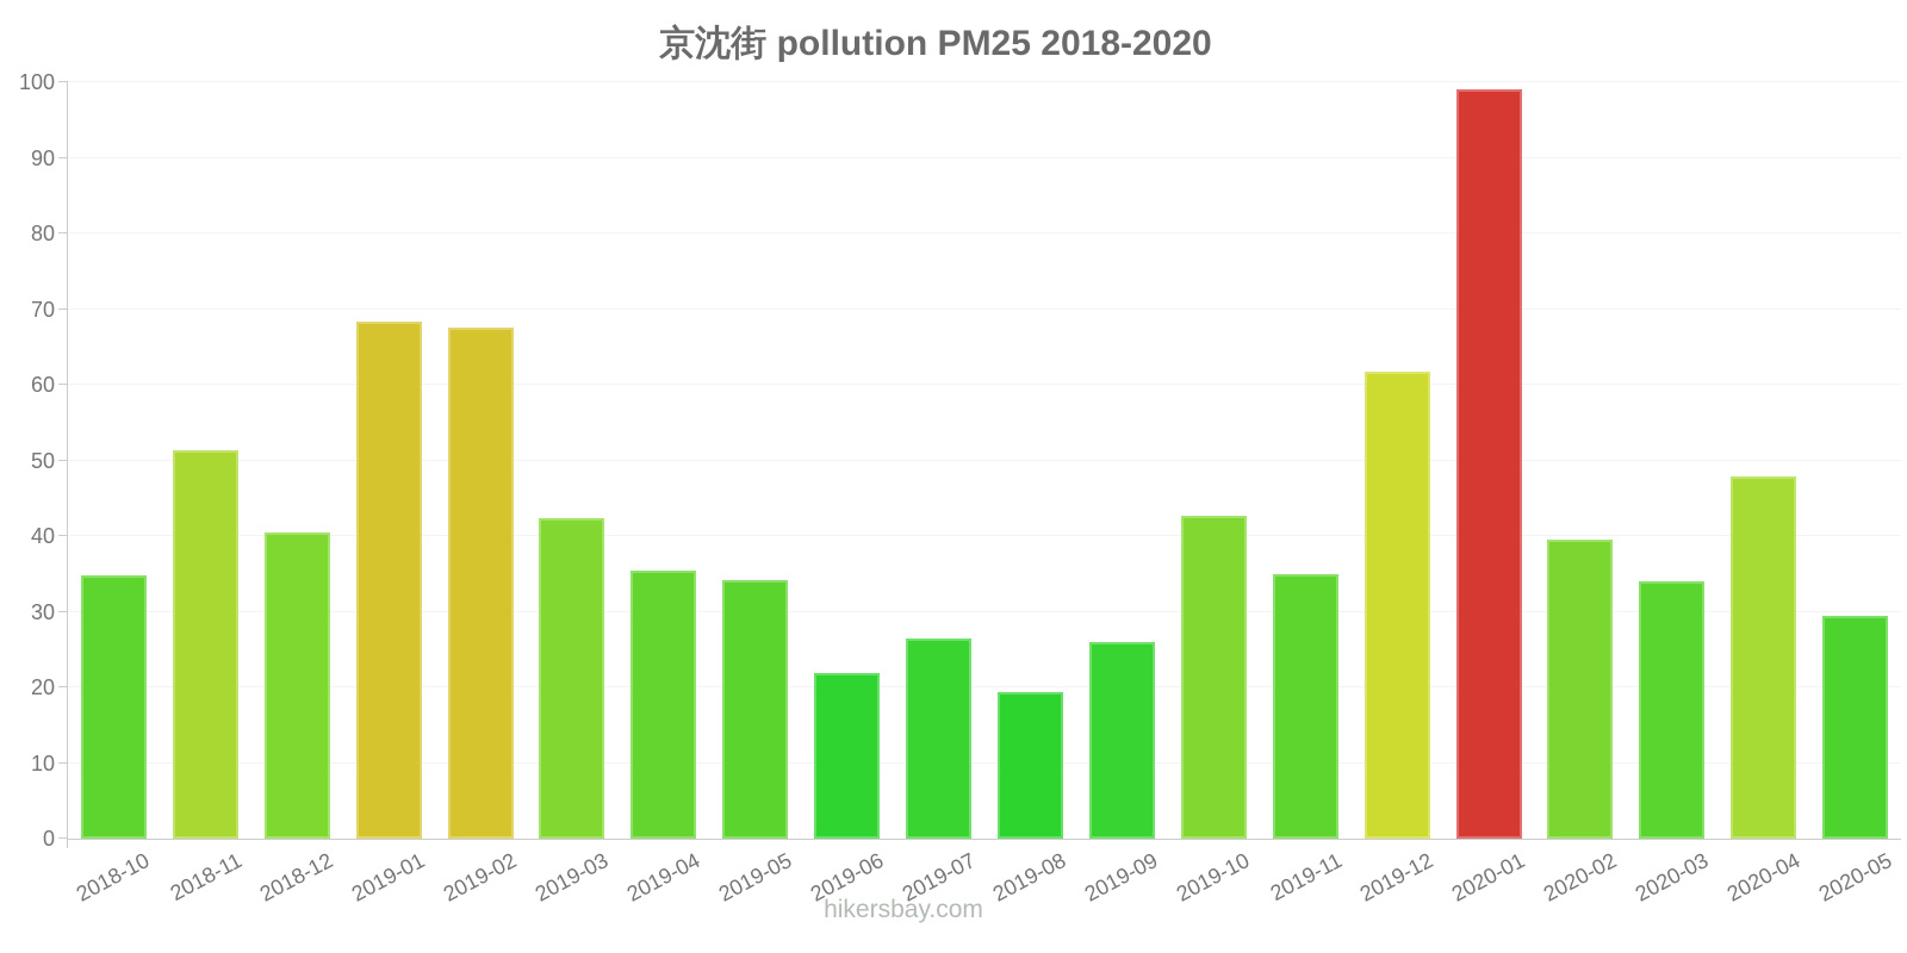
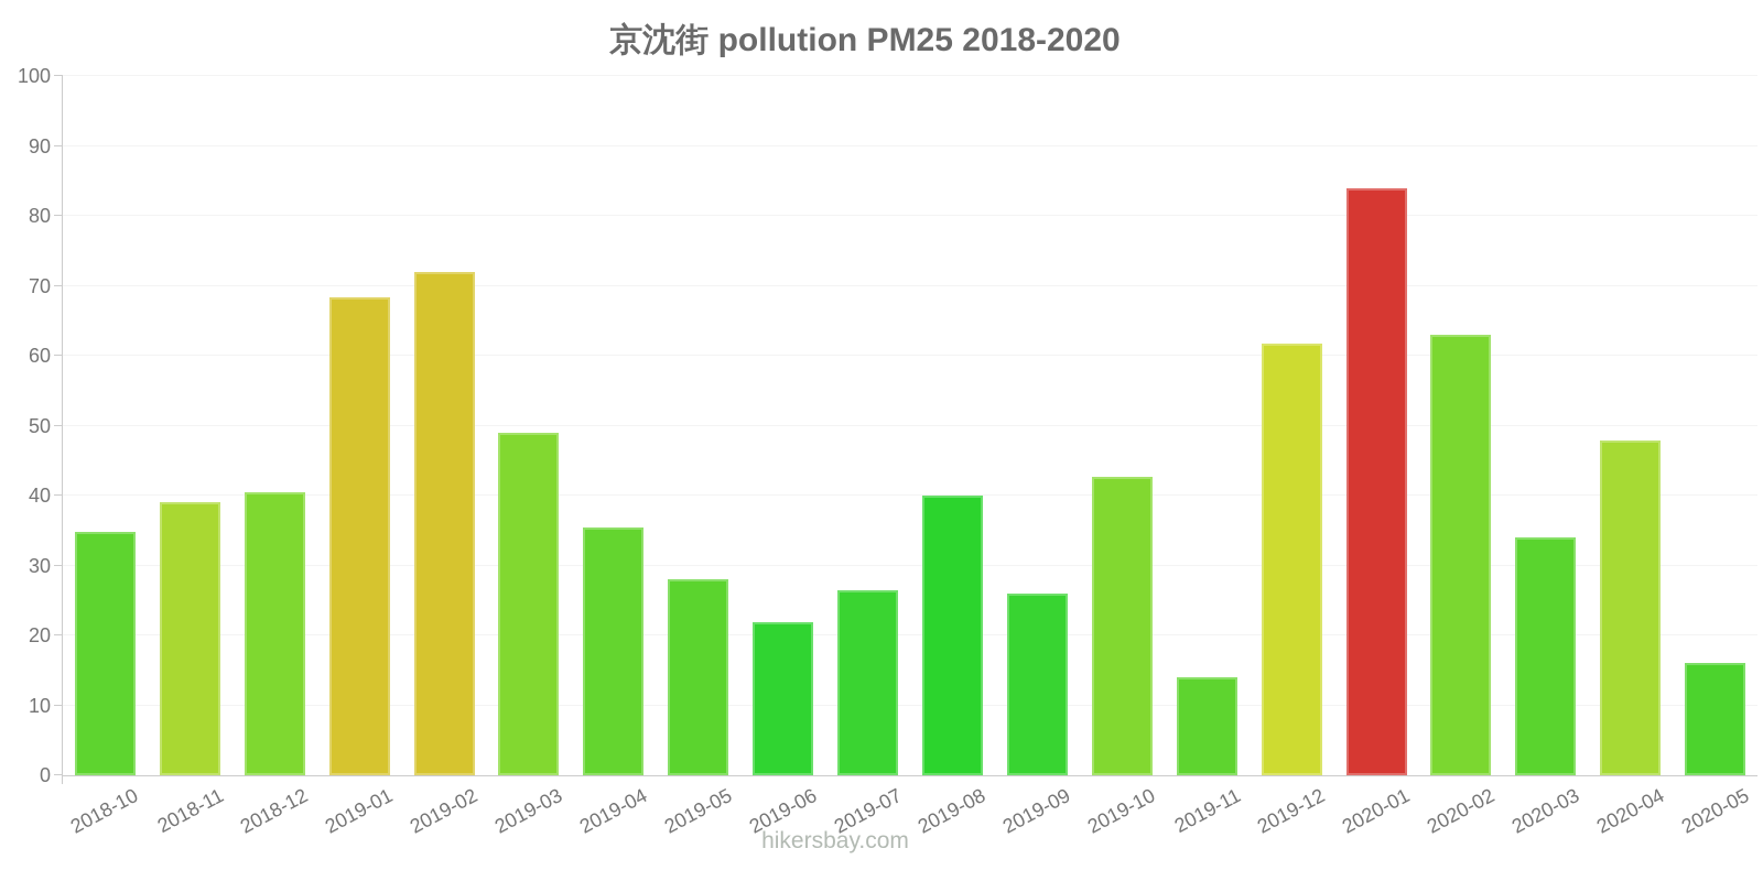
2018-11: 51 -> 39
2019-02: 68 -> 72
2019-03: 42 -> 49
2019-05: 34 -> 28
2019-08: 19 -> 40
2019-11: 35 -> 14
2020-01: 99 -> 84
2020-02: 40 -> 63
2020-05: 30 -> 16
